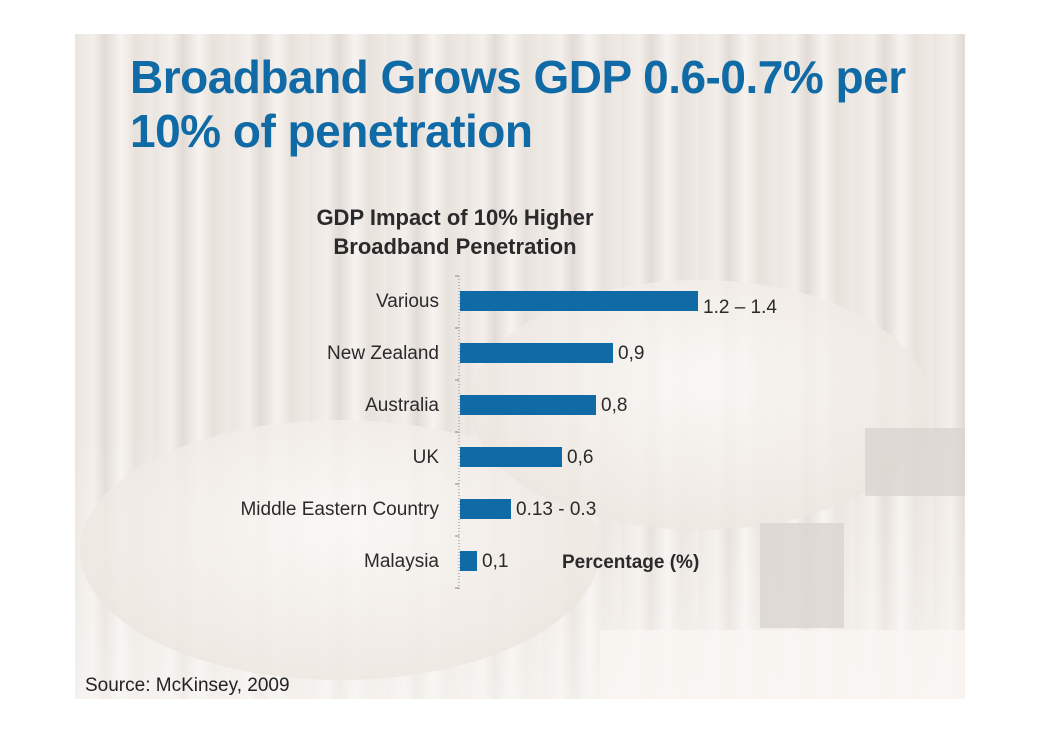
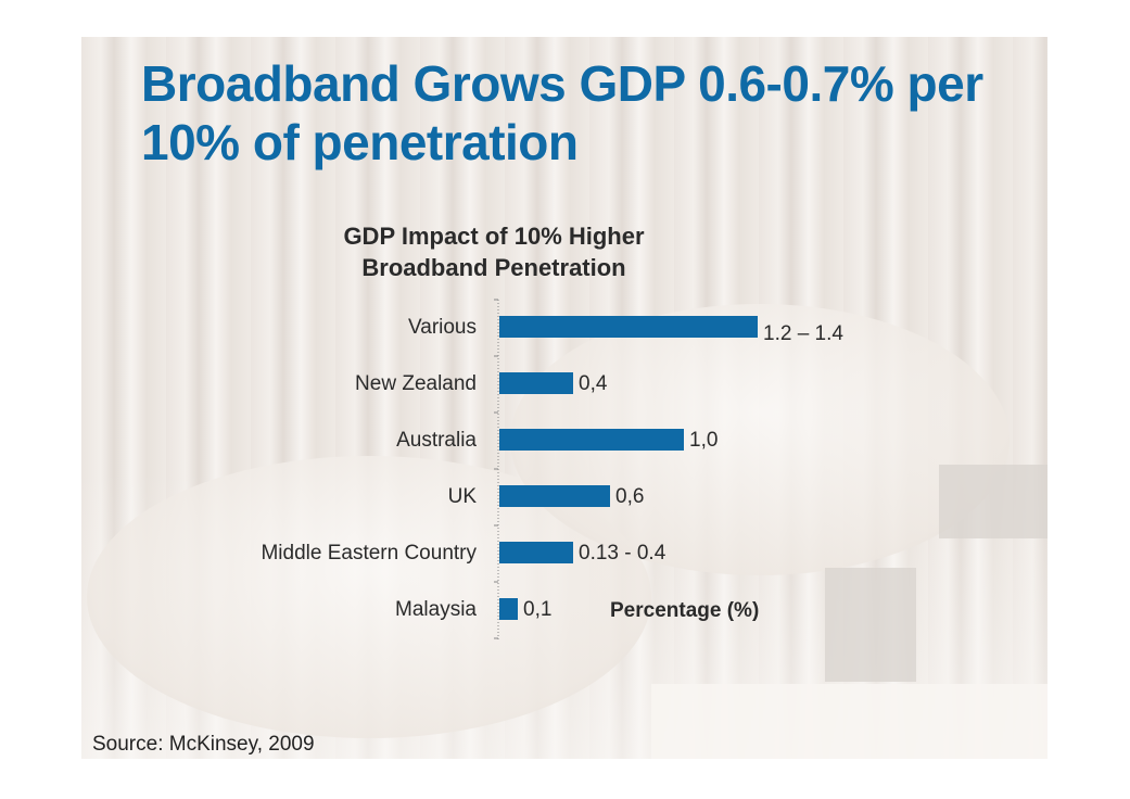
New Zealand: 0,9 -> 0,4
Australia: 0,8 -> 1,0
Middle Eastern Country: 0.3 -> 0.4
